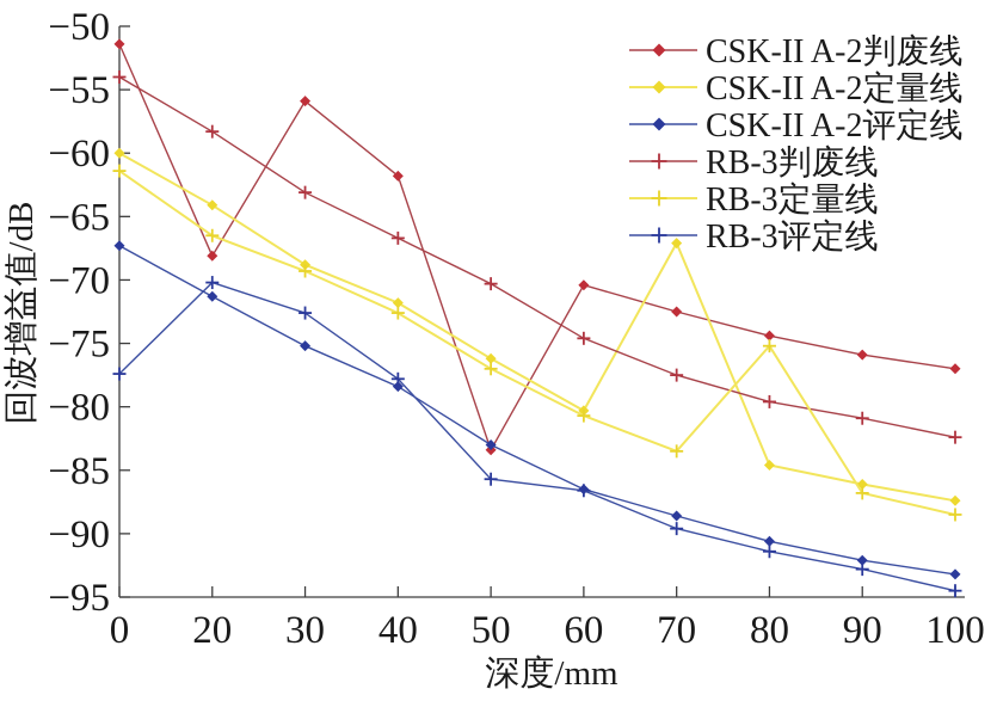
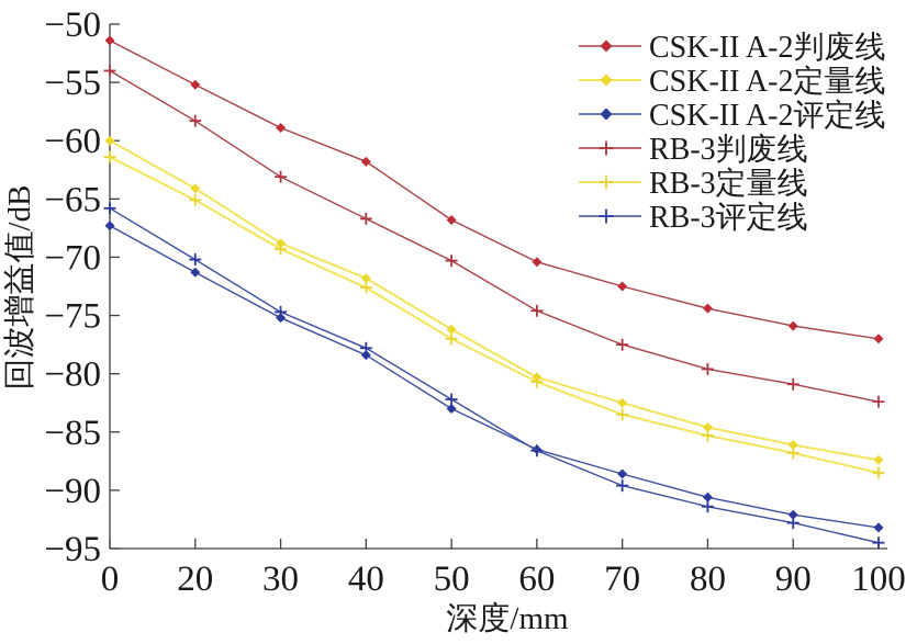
RB-3评定线/0: -77.4 -> -65.8
CSK-II A-2判废线/20: -68.1 -> -55.2
RB-3定量线/20: -66.5 -> -65.1
CSK-II A-2判废线/30: -55.9 -> -58.9
RB-3评定线/30: -72.6 -> -74.7
CSK-II A-2判废线/50: -83.4 -> -66.8
RB-3评定线/50: -85.7 -> -82.2
CSK-II A-2定量线/70: -67.1 -> -82.5
RB-3定量线/80: -75.2 -> -85.3
